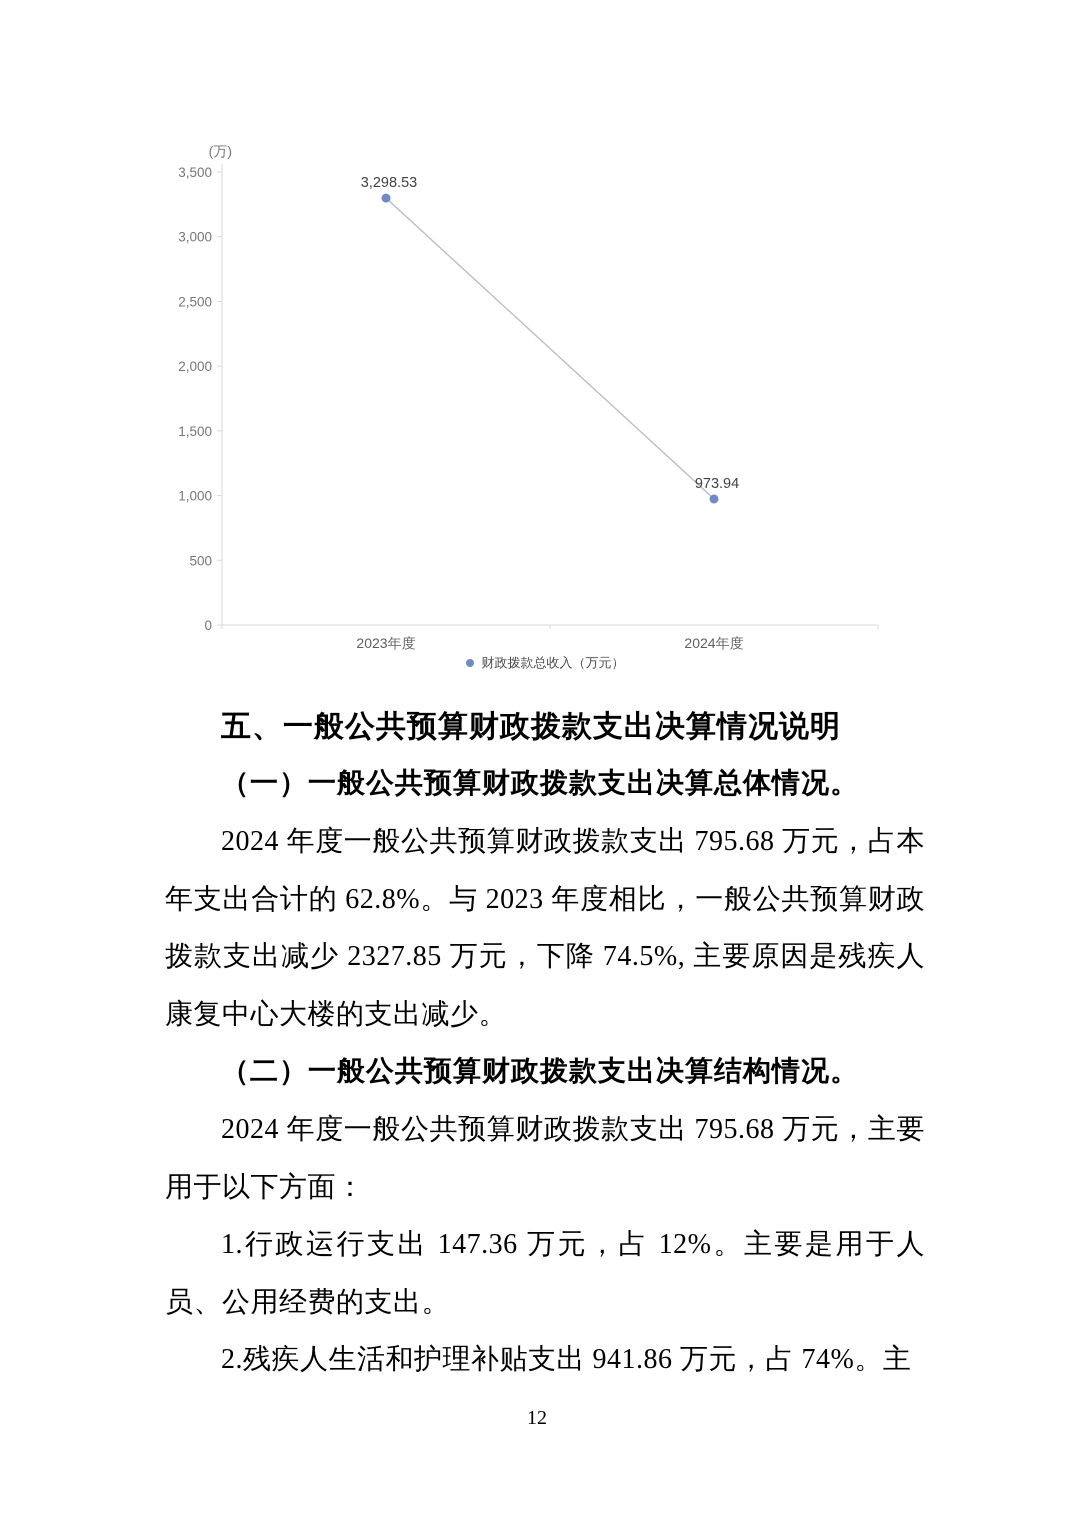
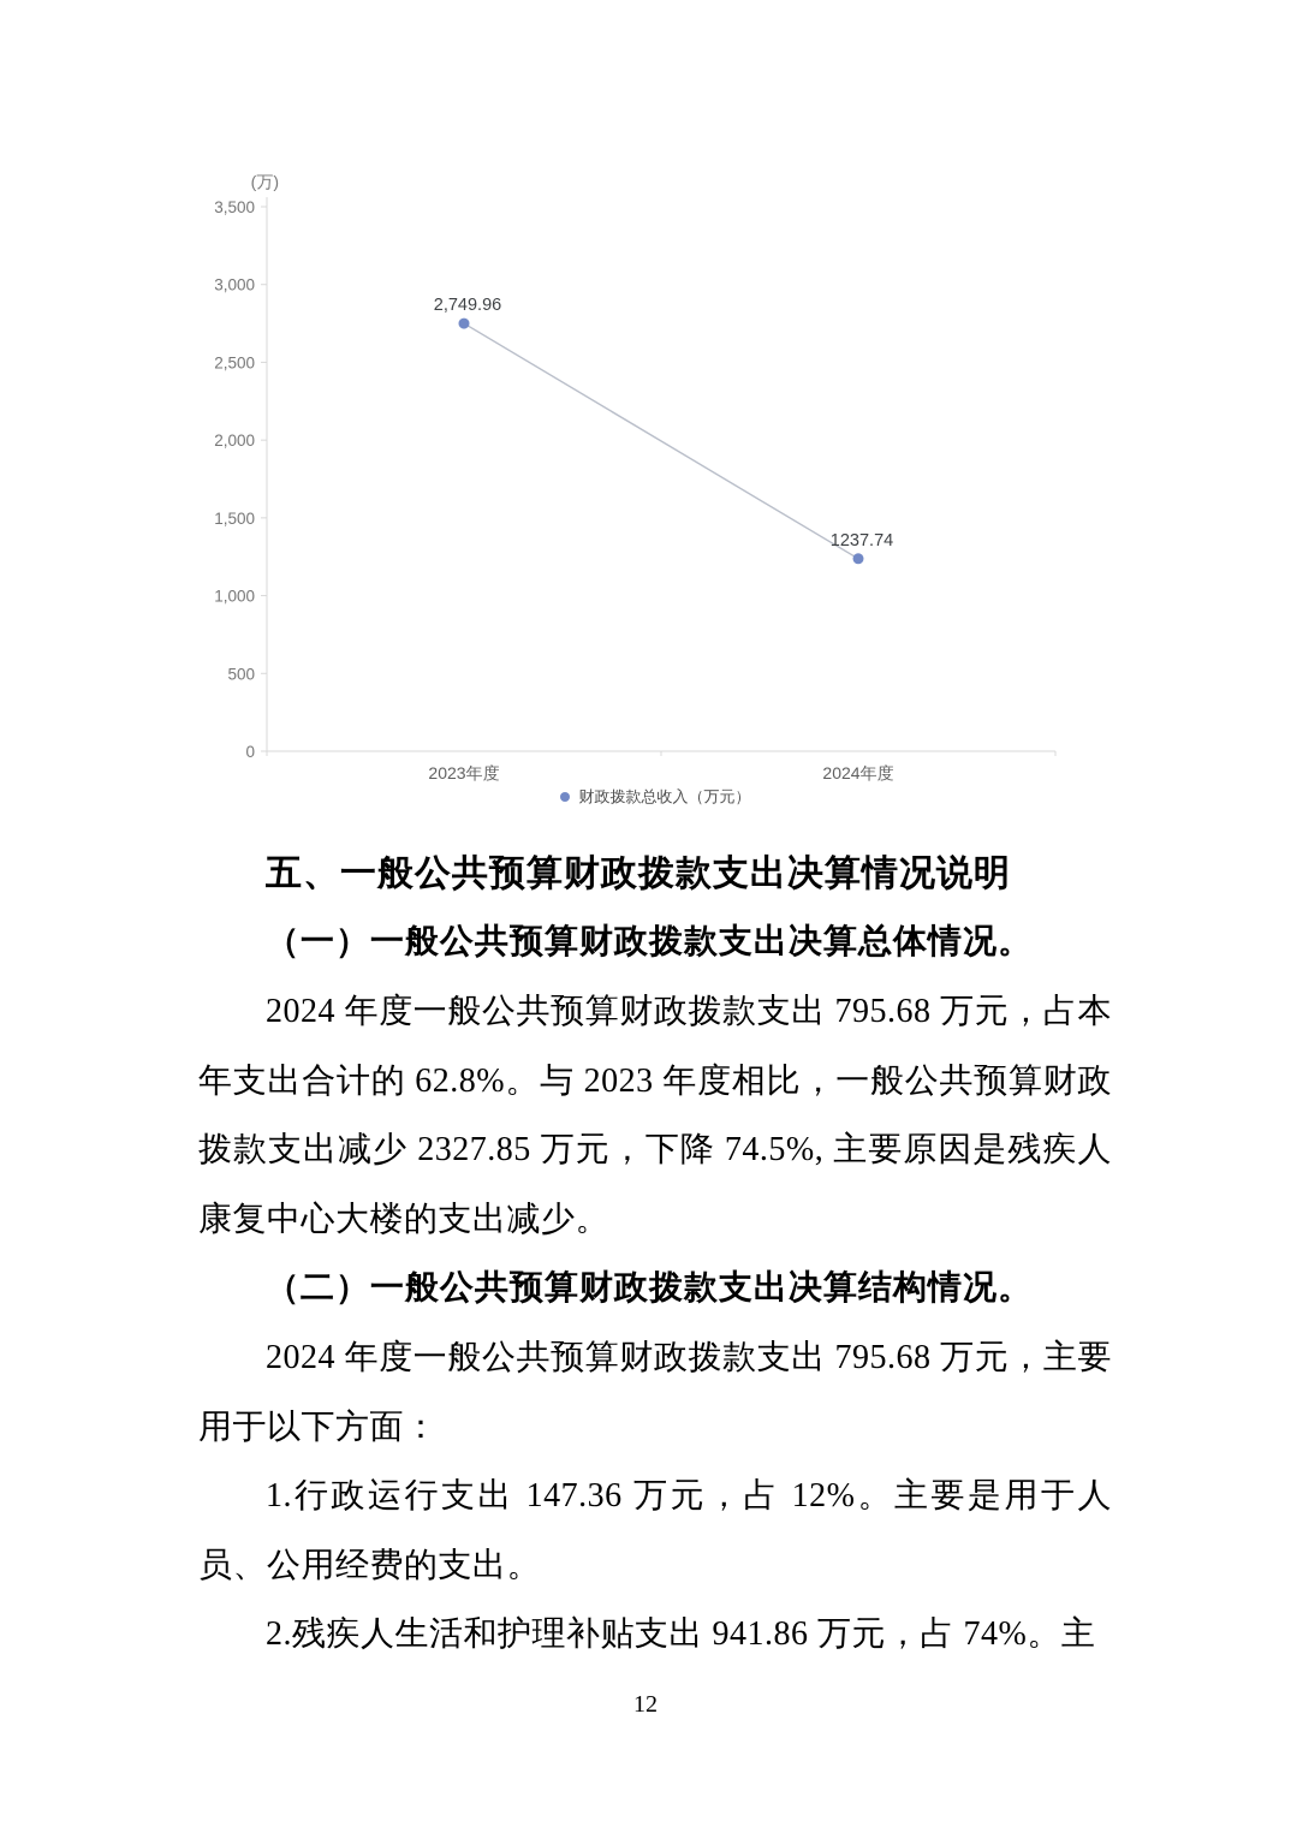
2023年度: 3,298.53 -> 2,749.96
2024年度: 973.94 -> 1237.74
